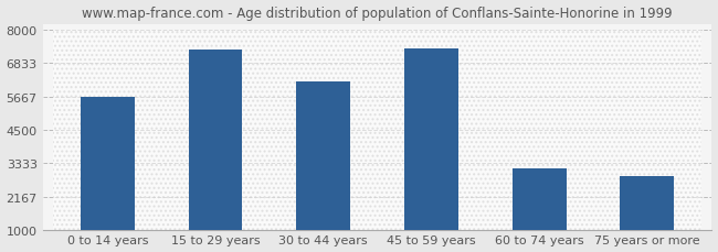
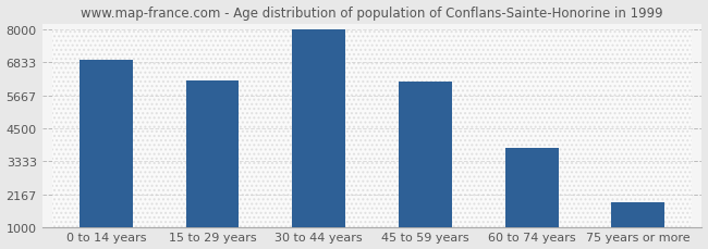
0 to 14 years: 5650 -> 6900
15 to 29 years: 7300 -> 6200
30 to 44 years: 6200 -> 7980
45 to 59 years: 7350 -> 6150
60 to 74 years: 3150 -> 3800
75 years or more: 2900 -> 1900
